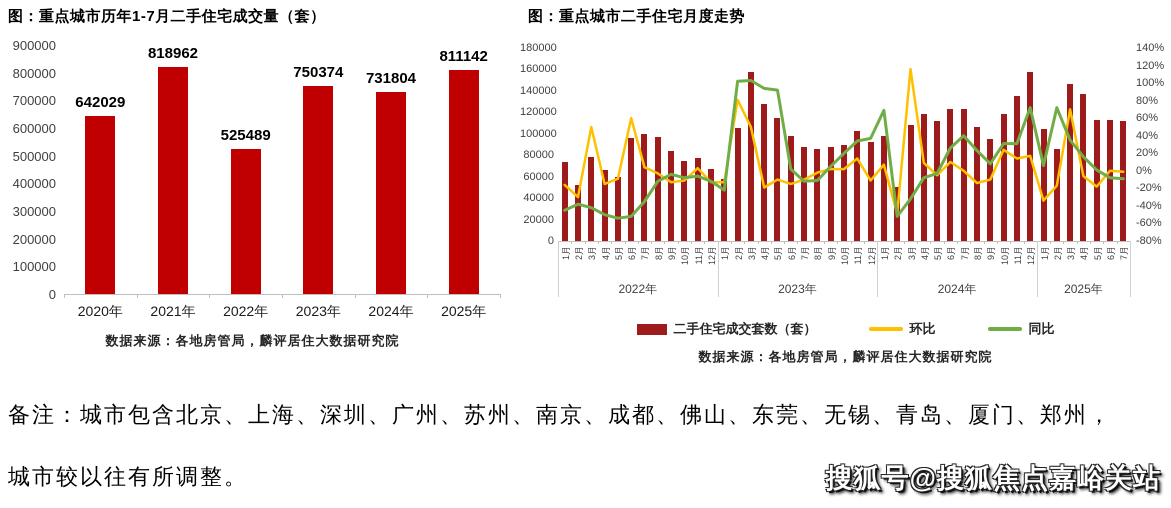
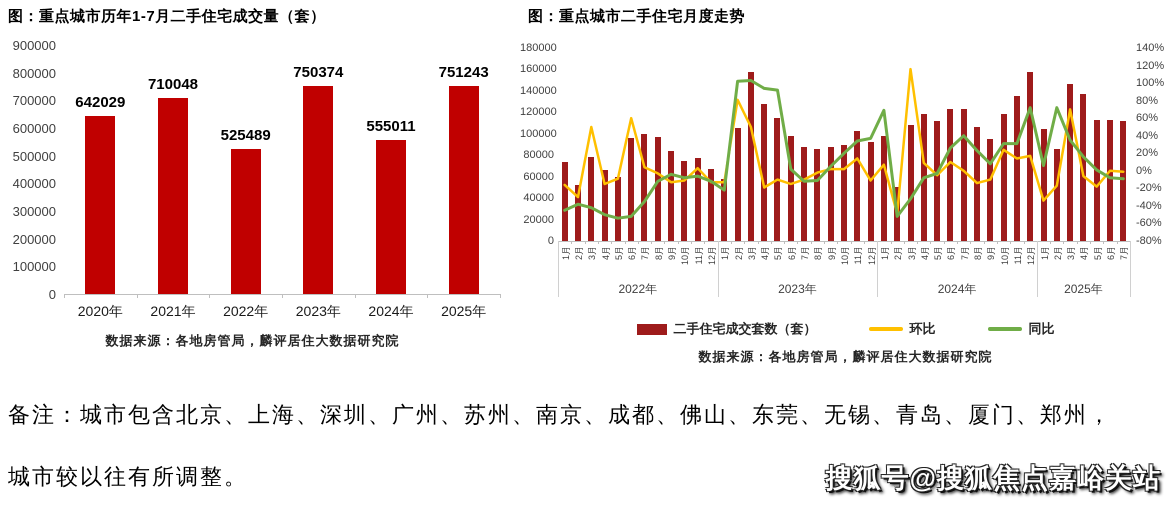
图：重点城市历年1-7月二手住宅成交量（套）/2021年: 818962 -> 710048
图：重点城市历年1-7月二手住宅成交量（套）/2024年: 731804 -> 555011
图：重点城市历年1-7月二手住宅成交量（套）/2025年: 811142 -> 751243
